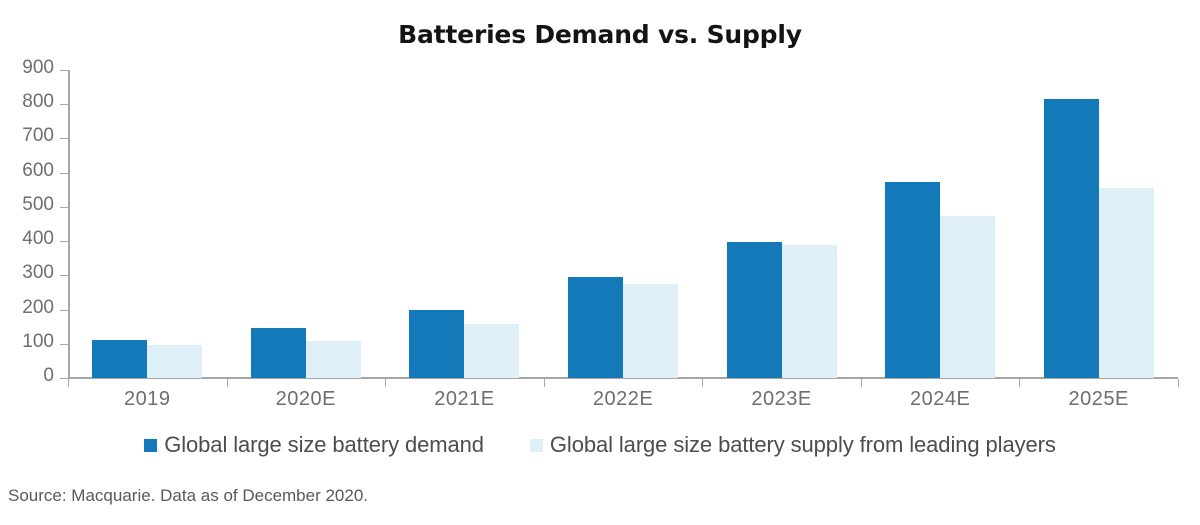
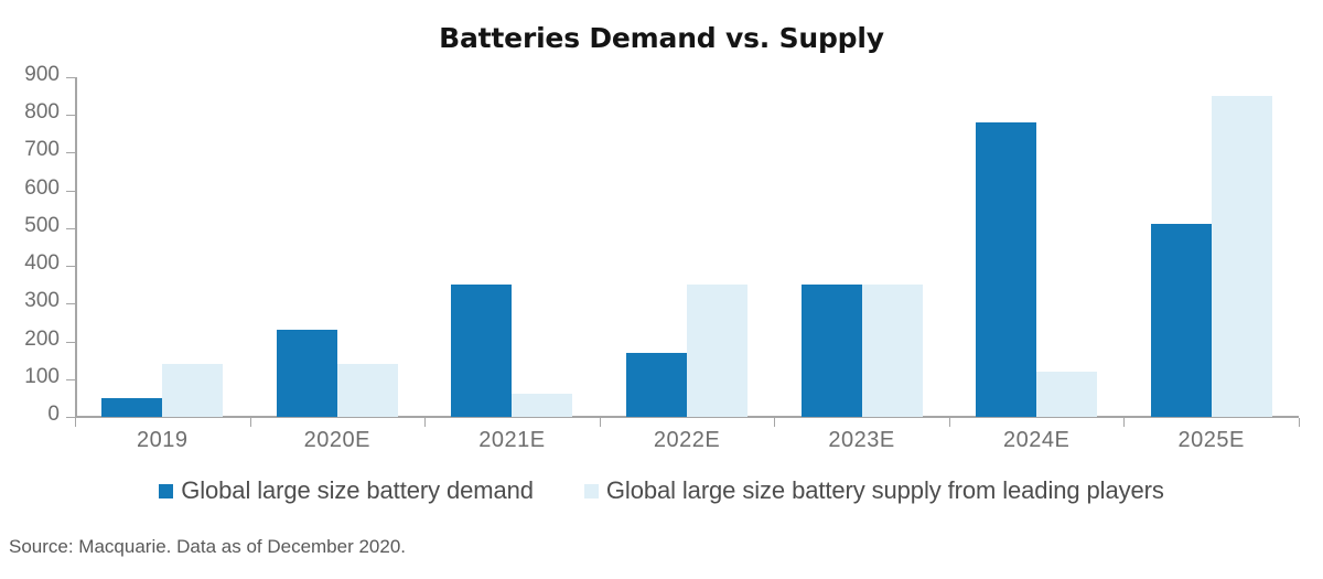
Global large size battery demand/2019: 110 -> 50
Global large size battery supply from leading players/2019: 100 -> 140
Global large size battery demand/2020E: 140 -> 230
Global large size battery supply from leading players/2020E: 110 -> 140
Global large size battery demand/2021E: 200 -> 350
Global large size battery supply from leading players/2021E: 160 -> 60
Global large size battery demand/2022E: 300 -> 170
Global large size battery supply from leading players/2022E: 280 -> 350
Global large size battery demand/2023E: 400 -> 350
Global large size battery supply from leading players/2023E: 390 -> 350
Global large size battery demand/2024E: 570 -> 780
Global large size battery supply from leading players/2024E: 470 -> 120
Global large size battery demand/2025E: 820 -> 510
Global large size battery supply from leading players/2025E: 560 -> 850
